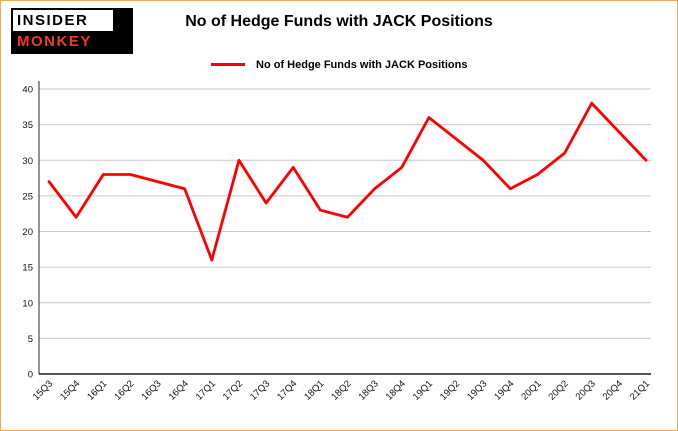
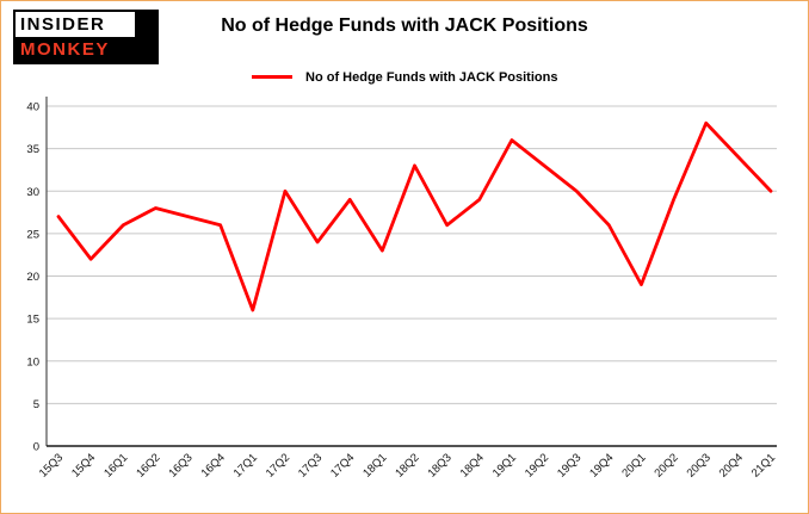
16Q1: 28 -> 26
18Q2: 22 -> 33
20Q1: 28 -> 19
20Q2: 31 -> 29
